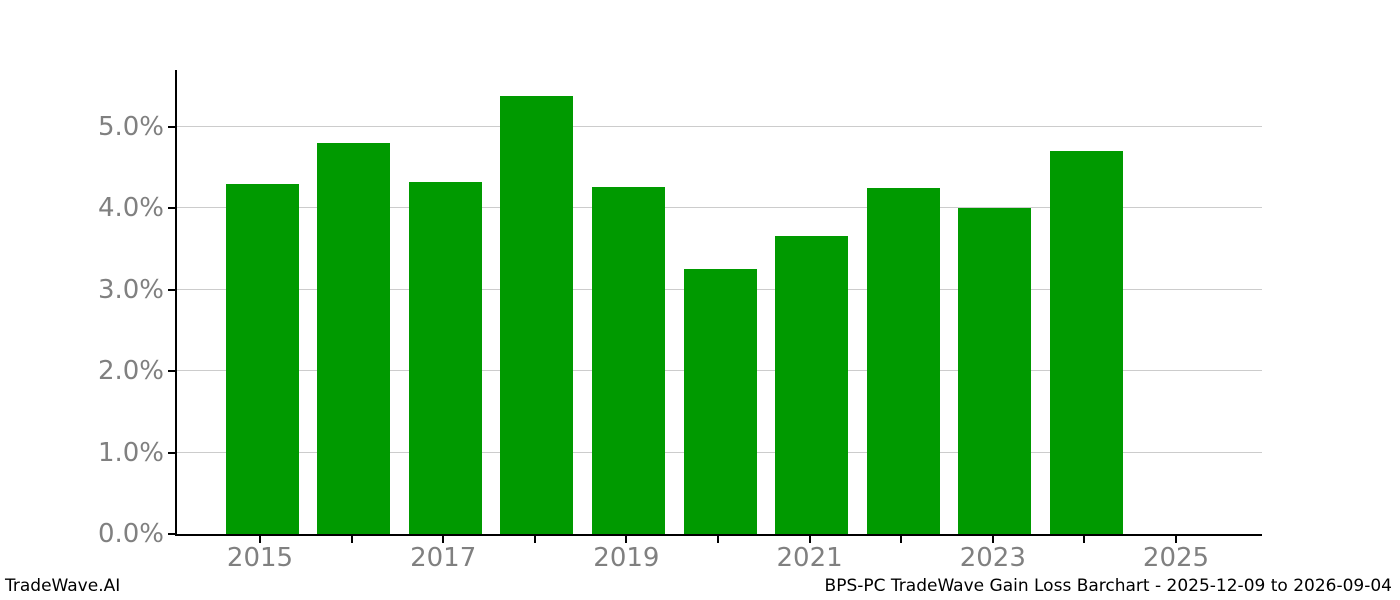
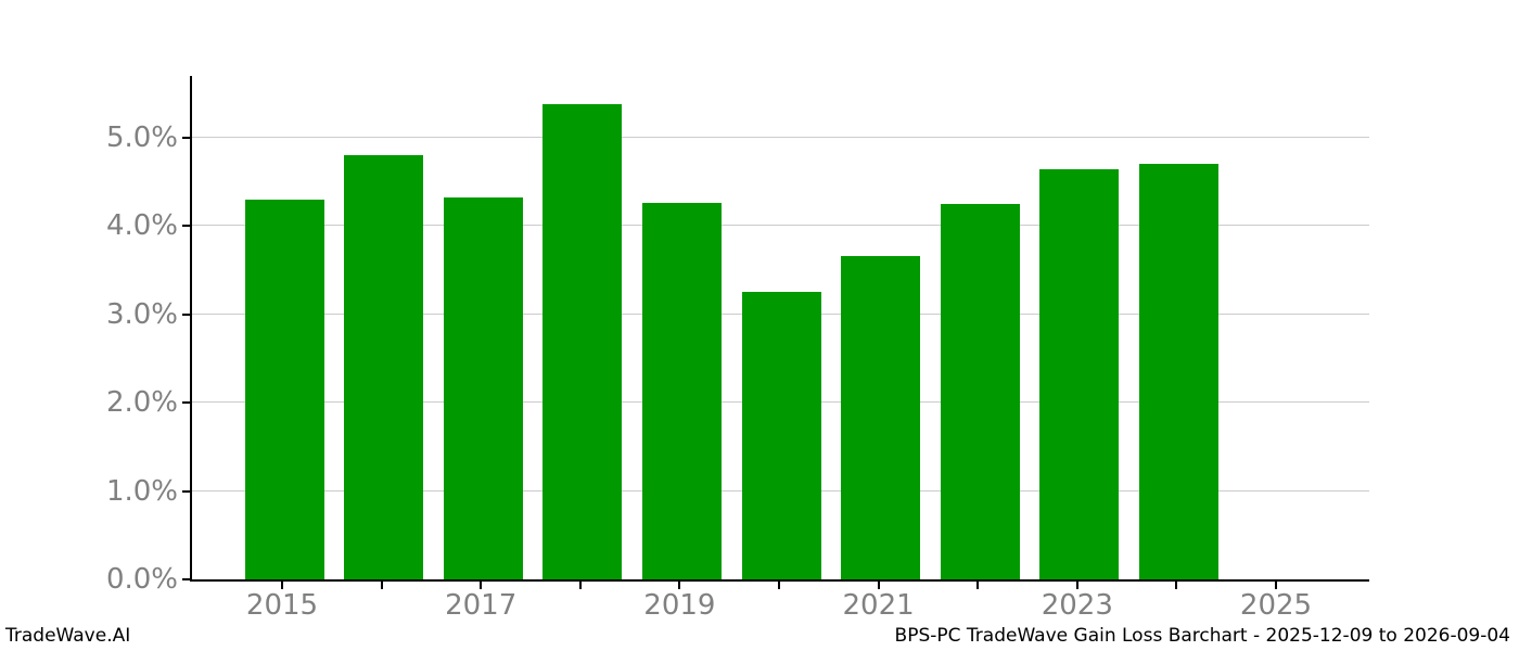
2023: 4.0% -> 4.6%
